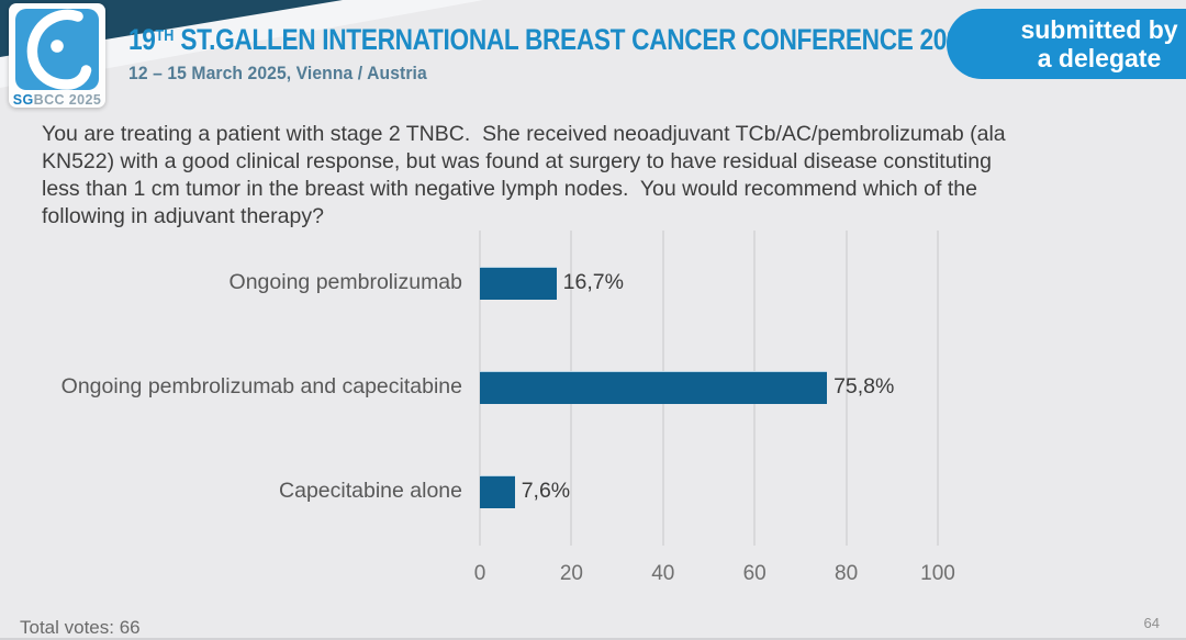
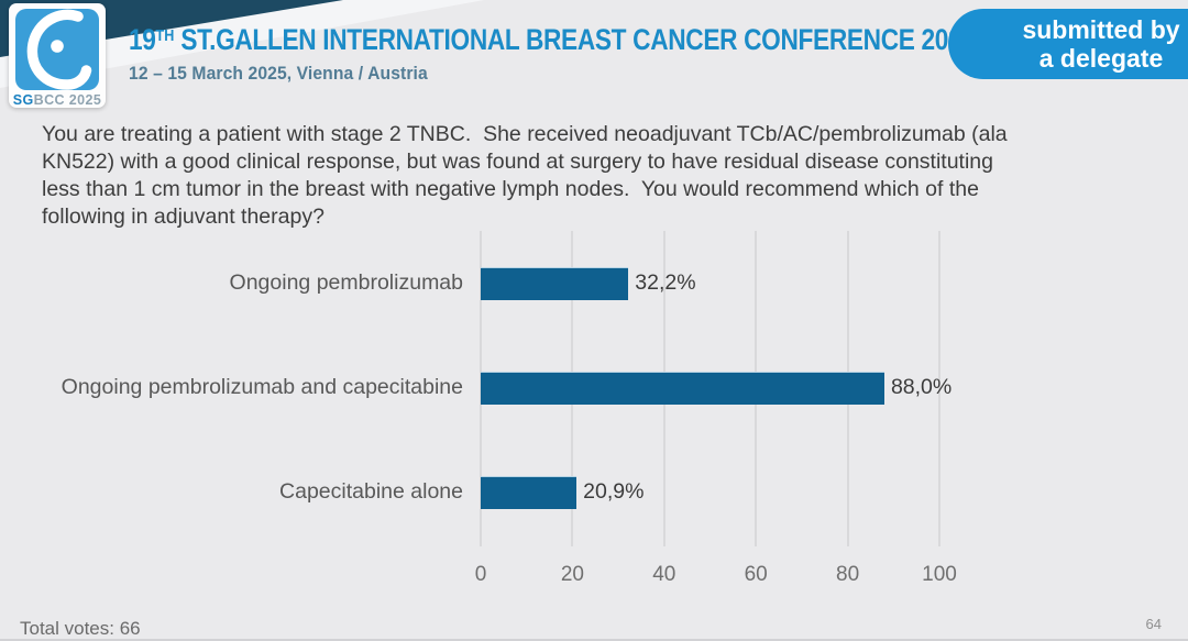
Ongoing pembrolizumab: 16,7% -> 32,2%
Ongoing pembrolizumab and capecitabine: 75,8% -> 88,0%
Capecitabine alone: 7,6% -> 20,9%
